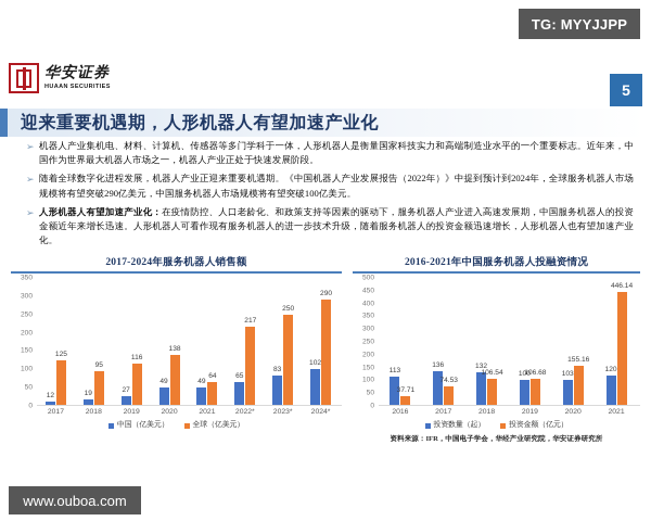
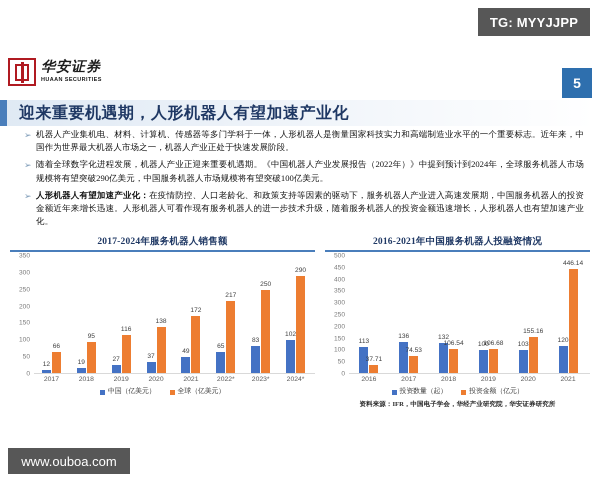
2017-2024年服务机器人销售额/全球（亿美元）/2017: 125 -> 66
2017-2024年服务机器人销售额/中国（亿美元）/2020: 49 -> 37
2017-2024年服务机器人销售额/全球（亿美元）/2021: 64 -> 172
